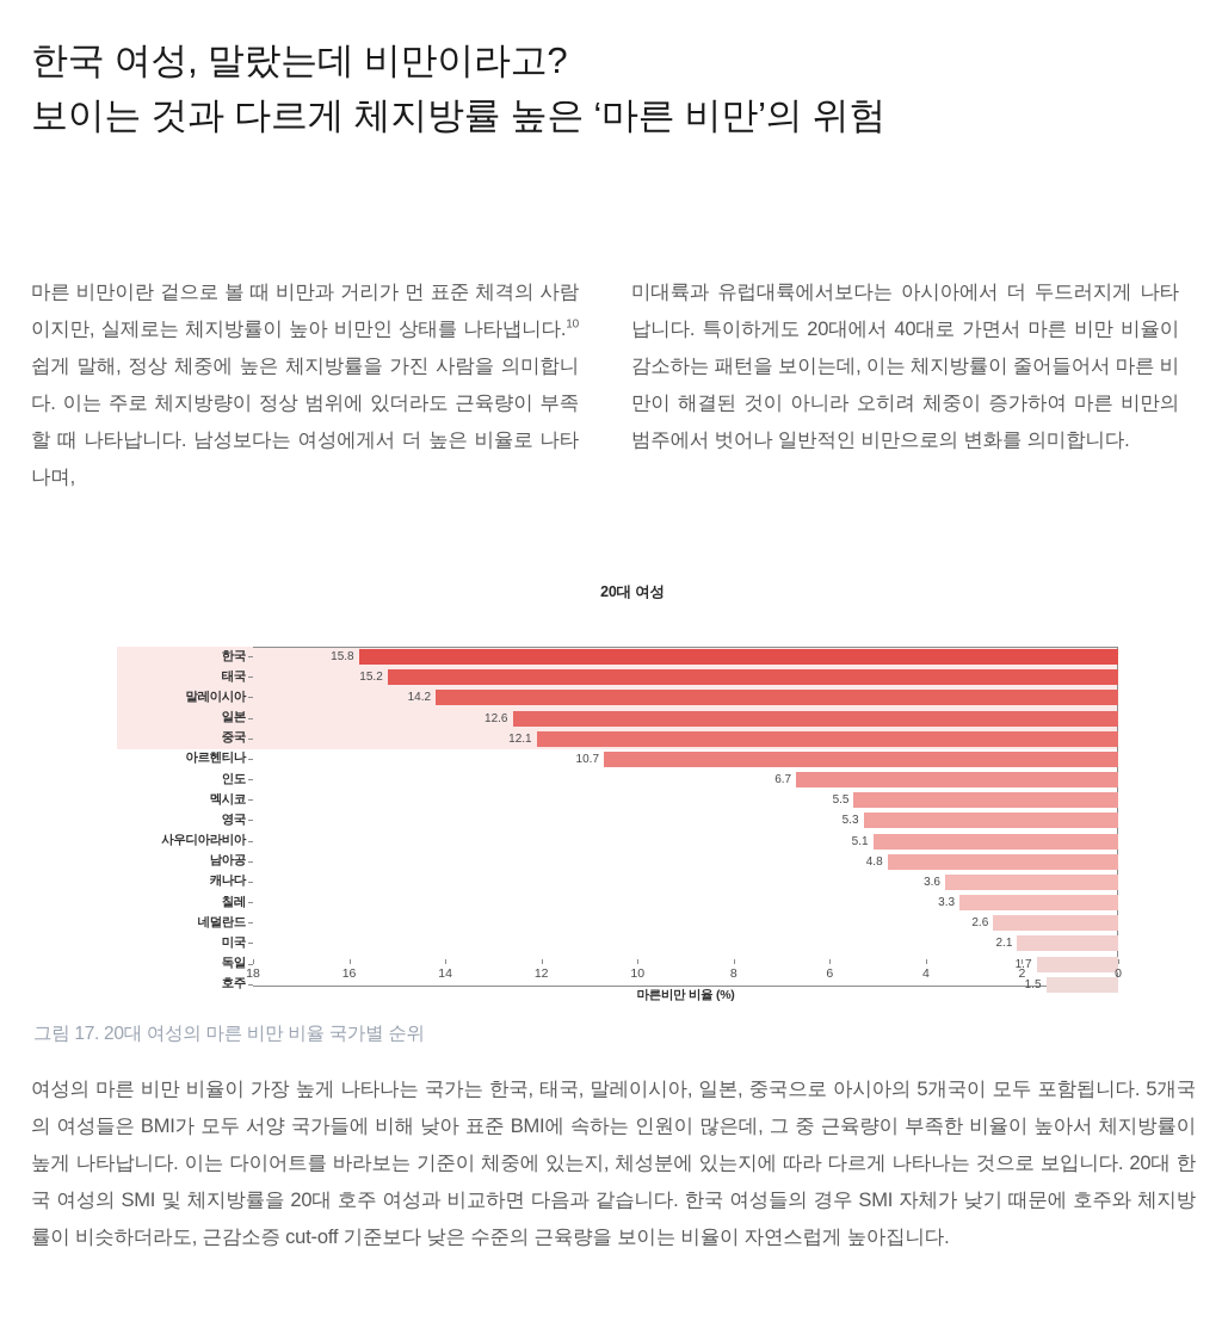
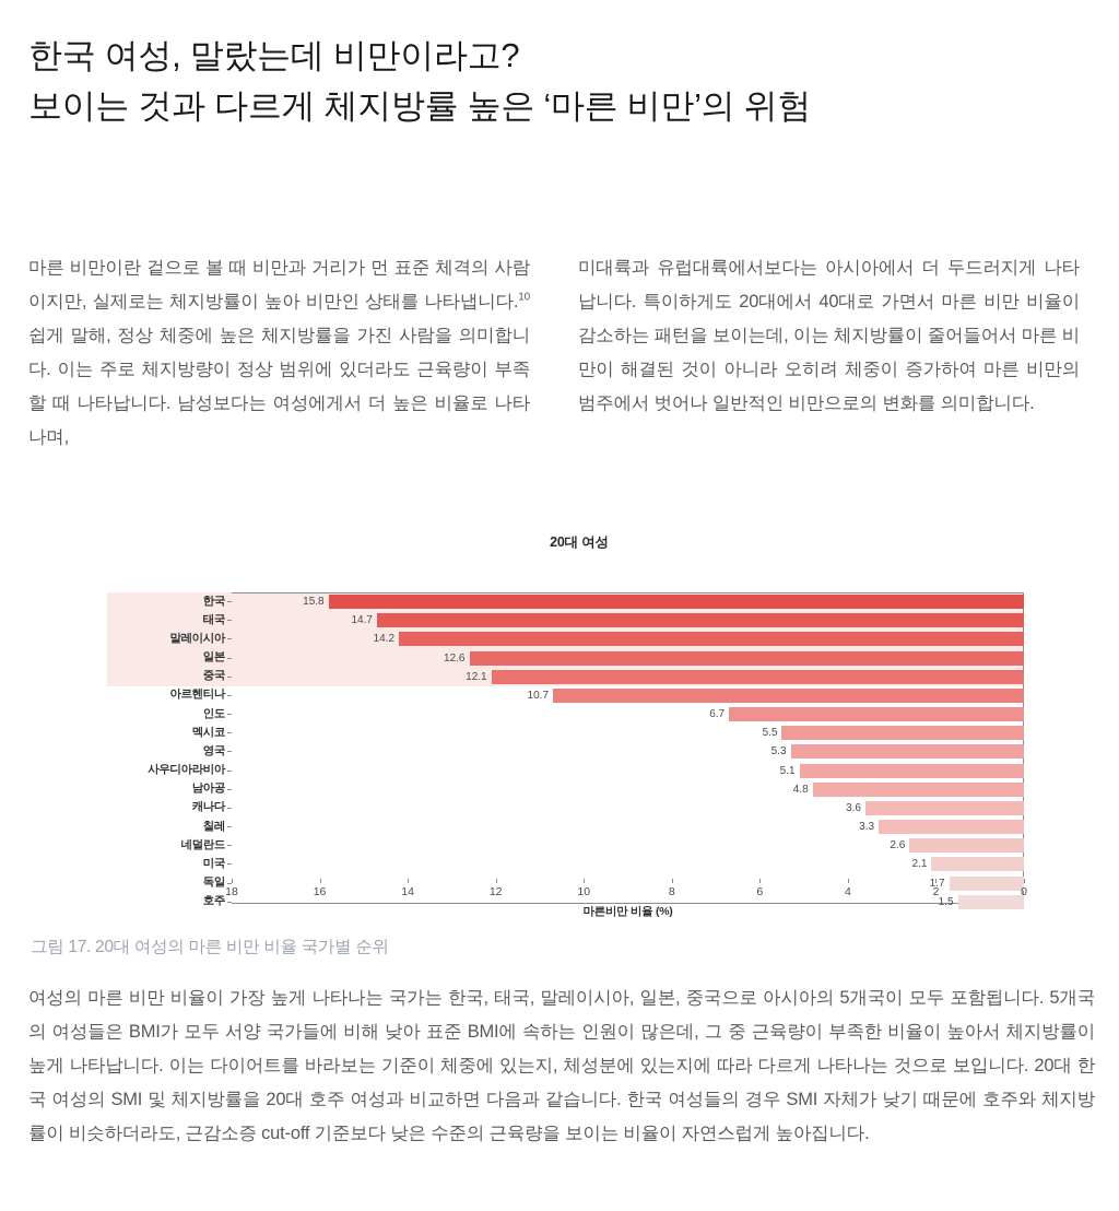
태국: 15.2 -> 14.7
